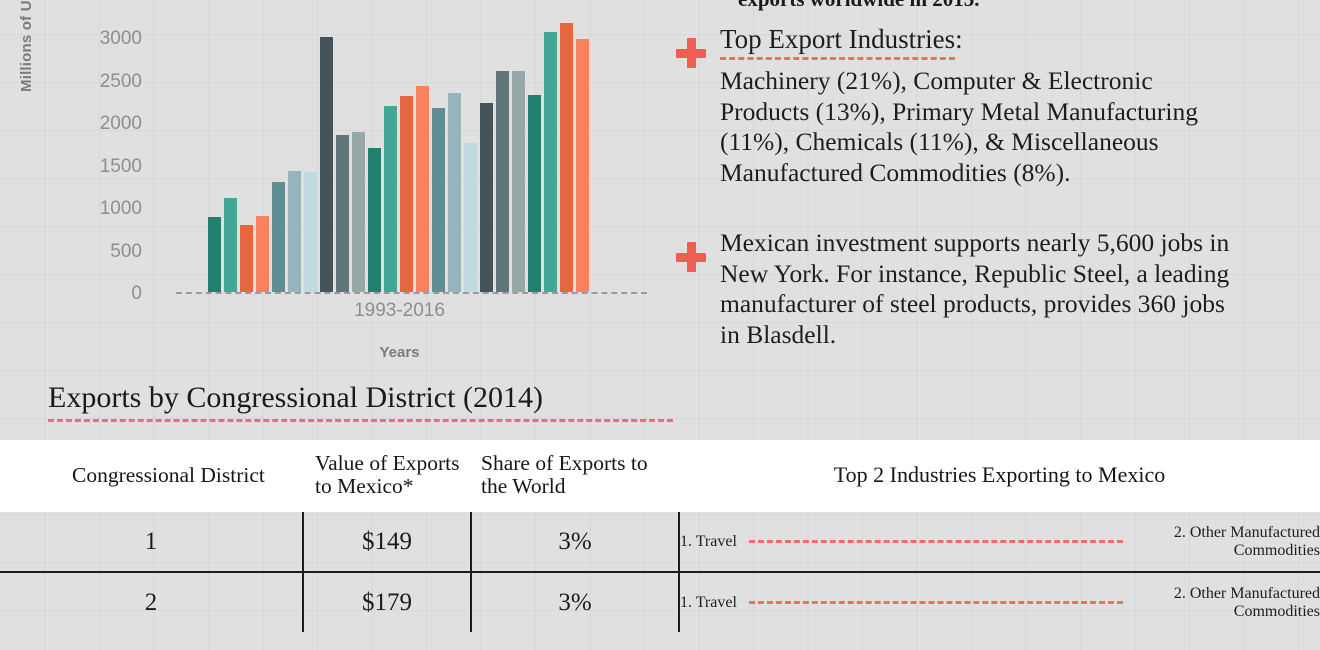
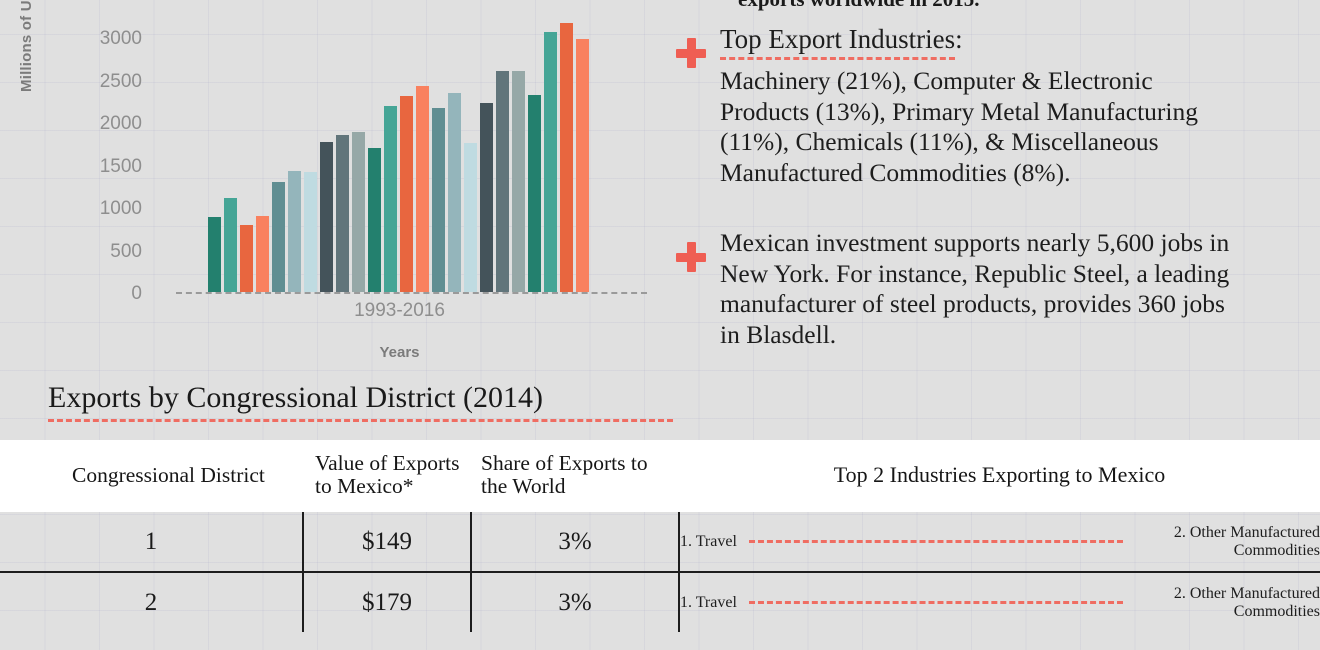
2000: 3000 -> 1800
